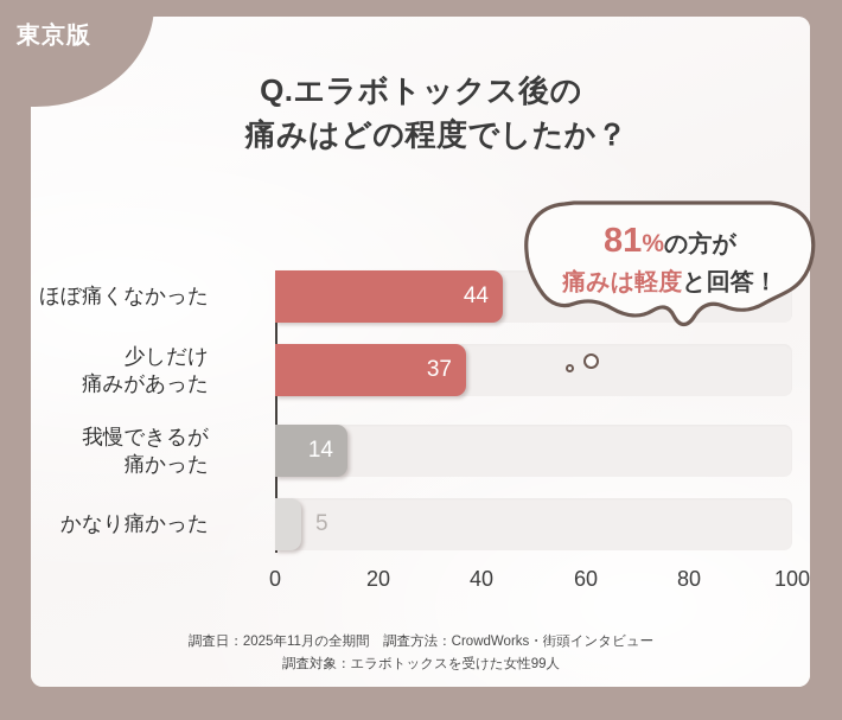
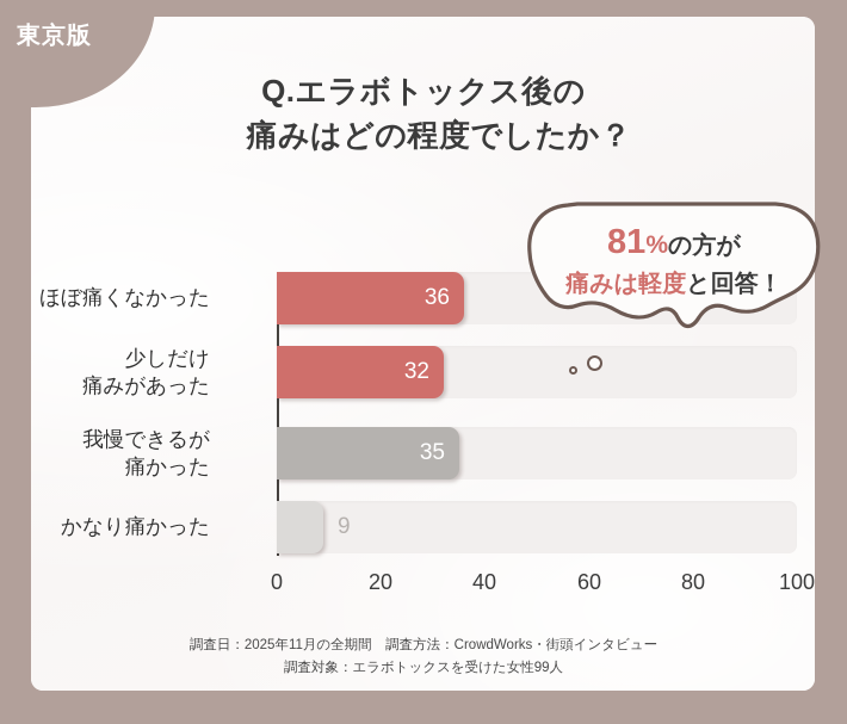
ほぼ痛くなかった: 44 -> 36
少しだけ 痛みがあった: 37 -> 32
我慢できるが 痛かった: 14 -> 35
かなり痛かった: 5 -> 9
